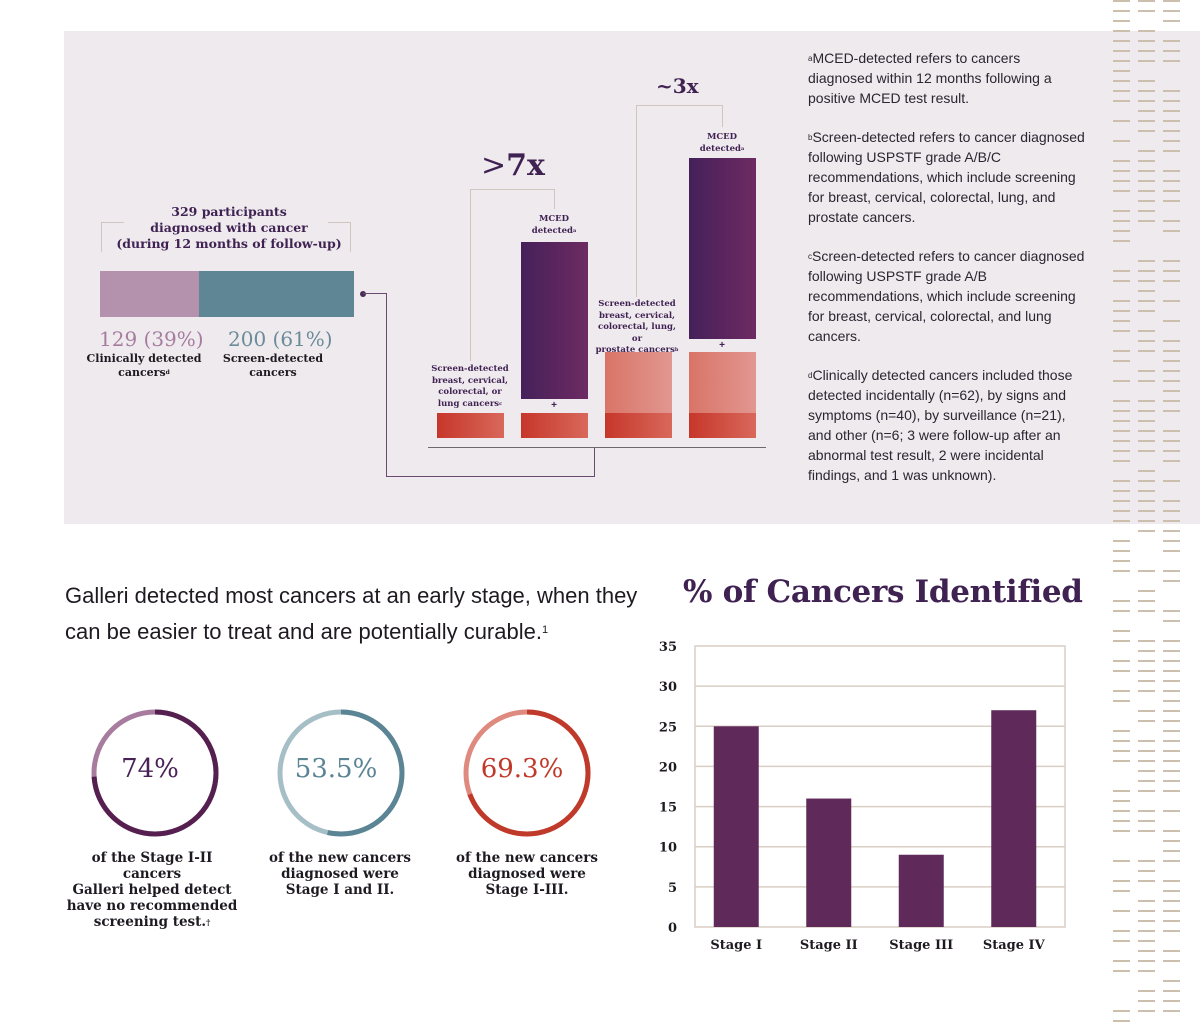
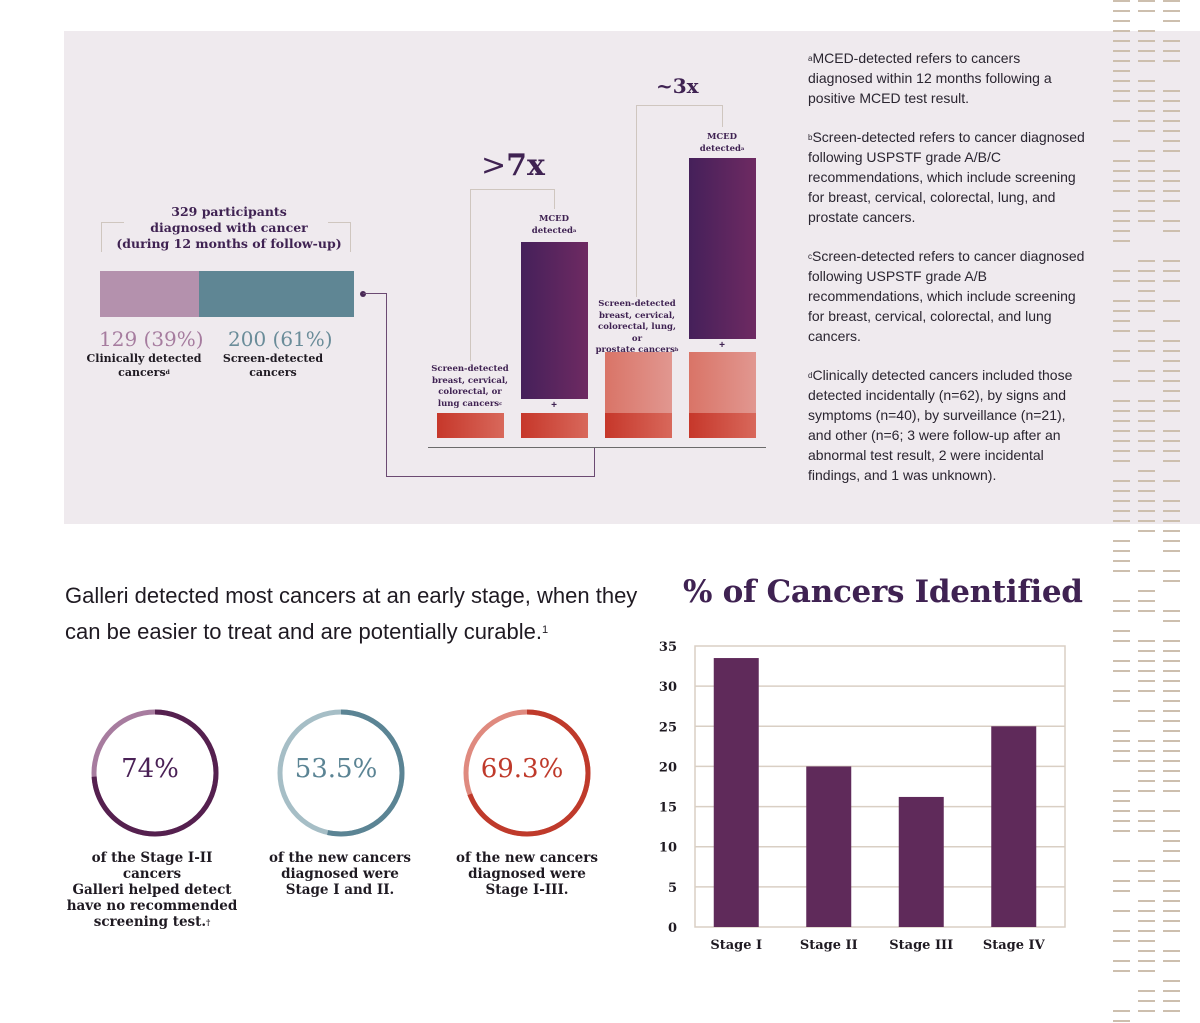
Stage I: 25 -> 34
Stage II: 16 -> 20
Stage III: 9 -> 16
Stage IV: 27 -> 25
